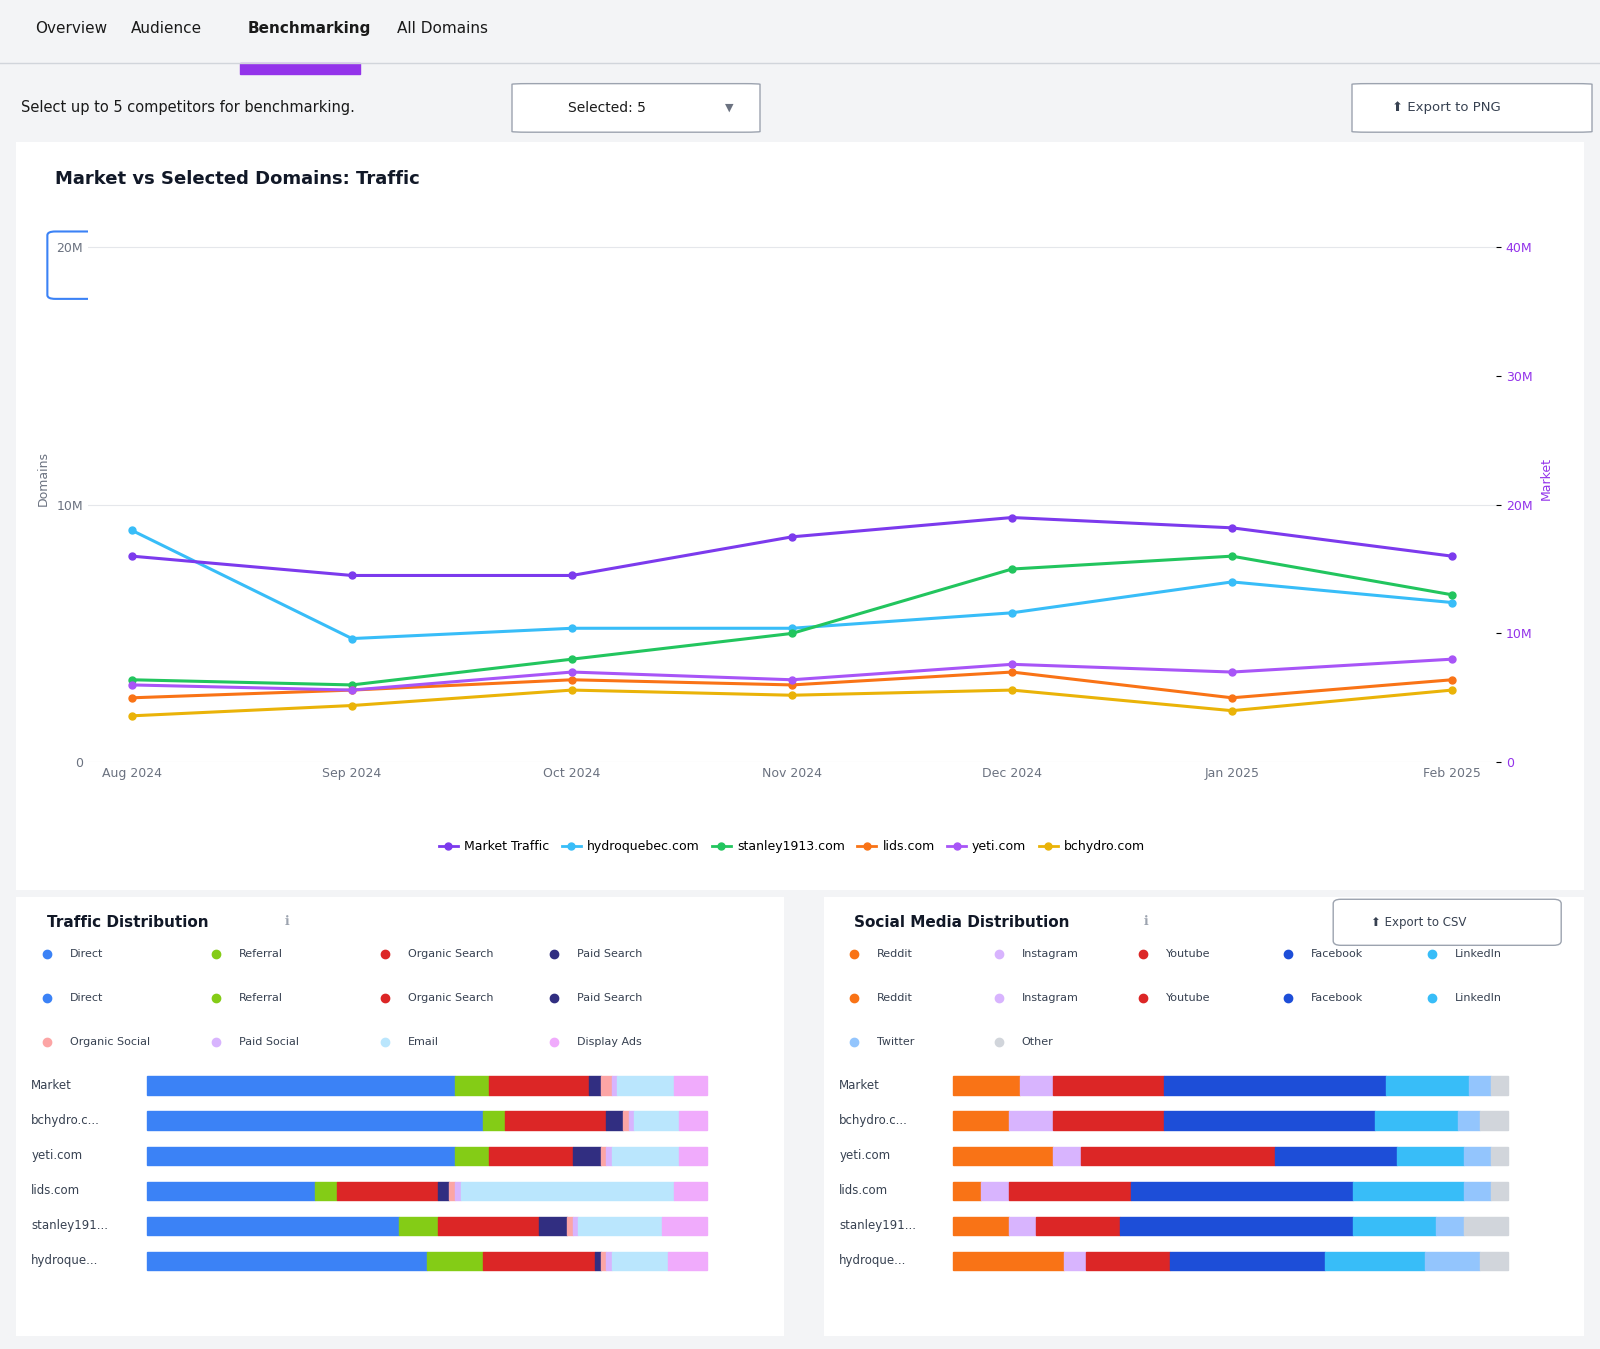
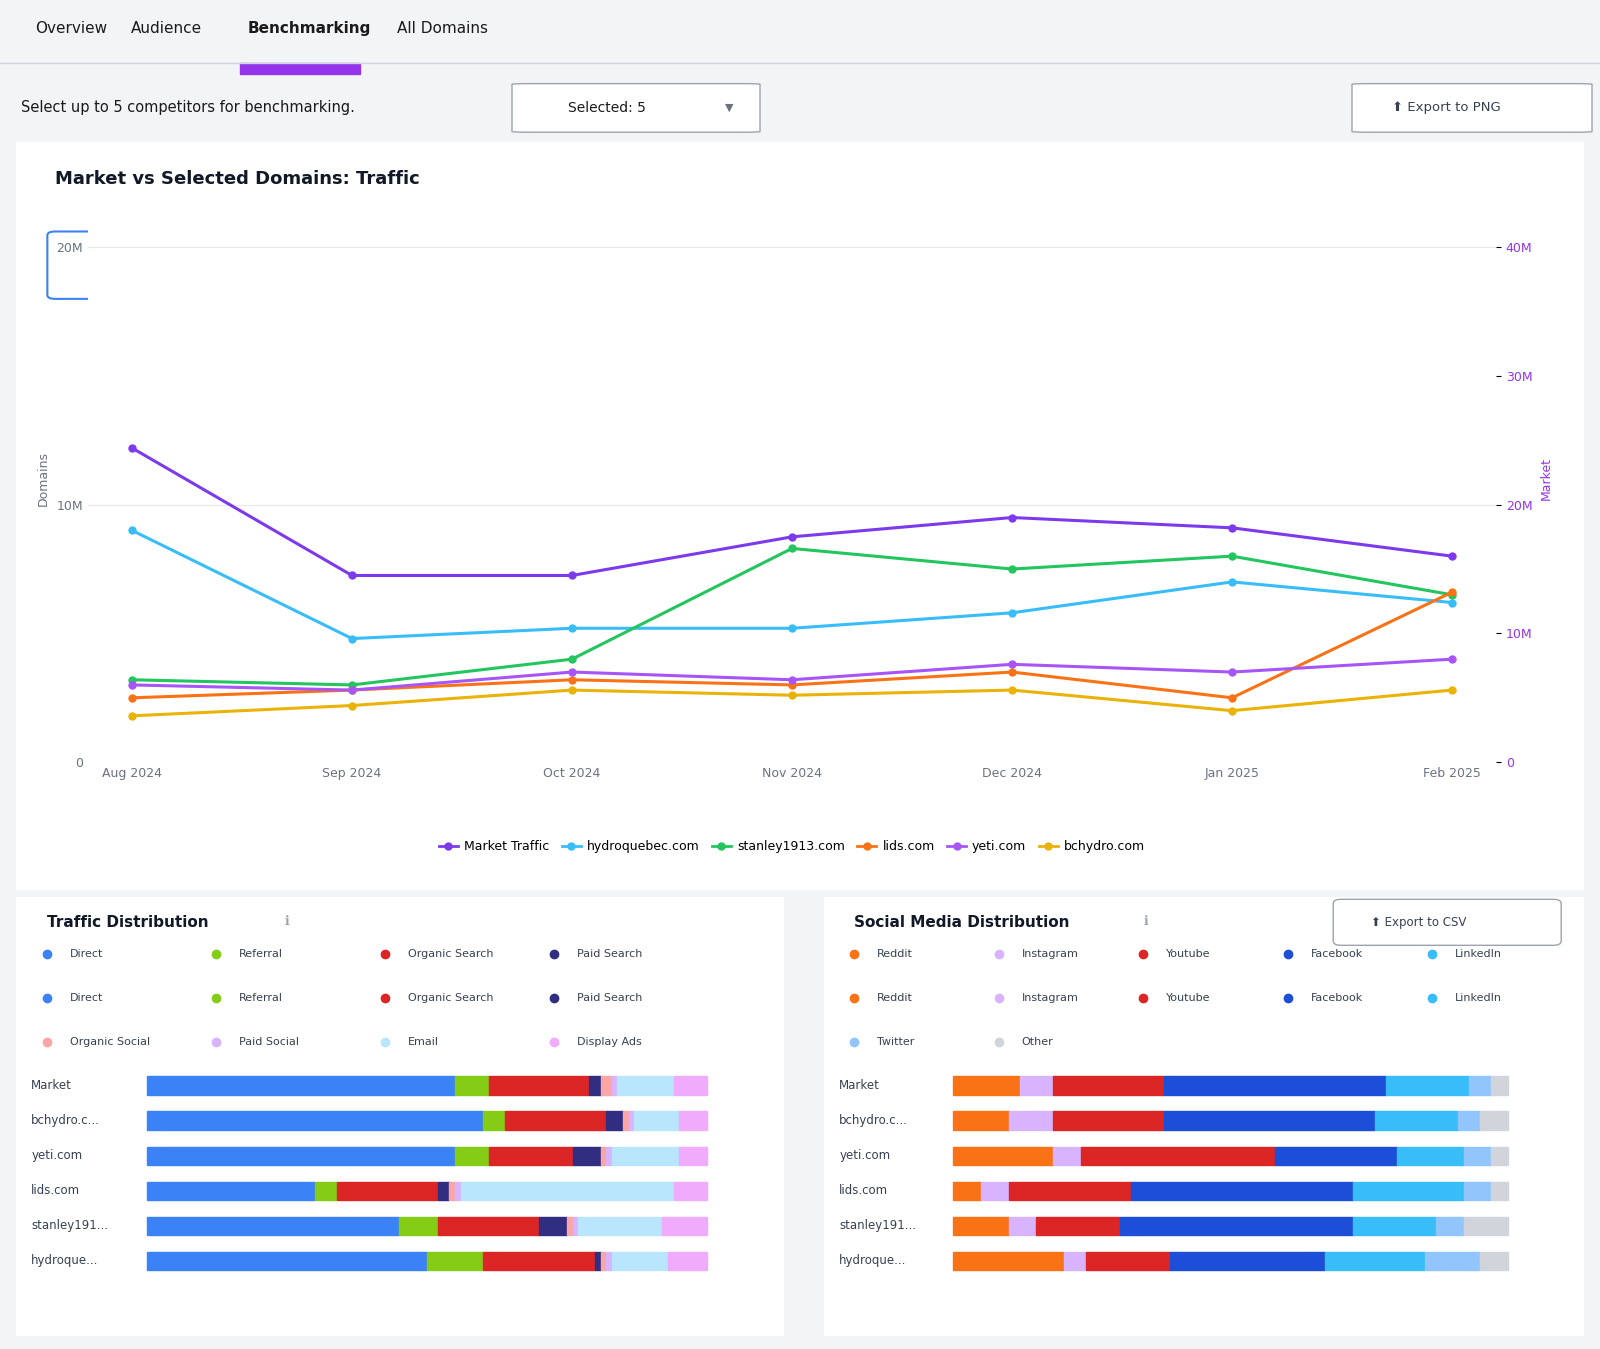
Market Traffic/Aug 2024: 16.0M -> 24.4M
stanley1913.com/Nov 2024: 5.0M -> 8.3M
lids.com/Feb 2025: 3.2M -> 6.6M
